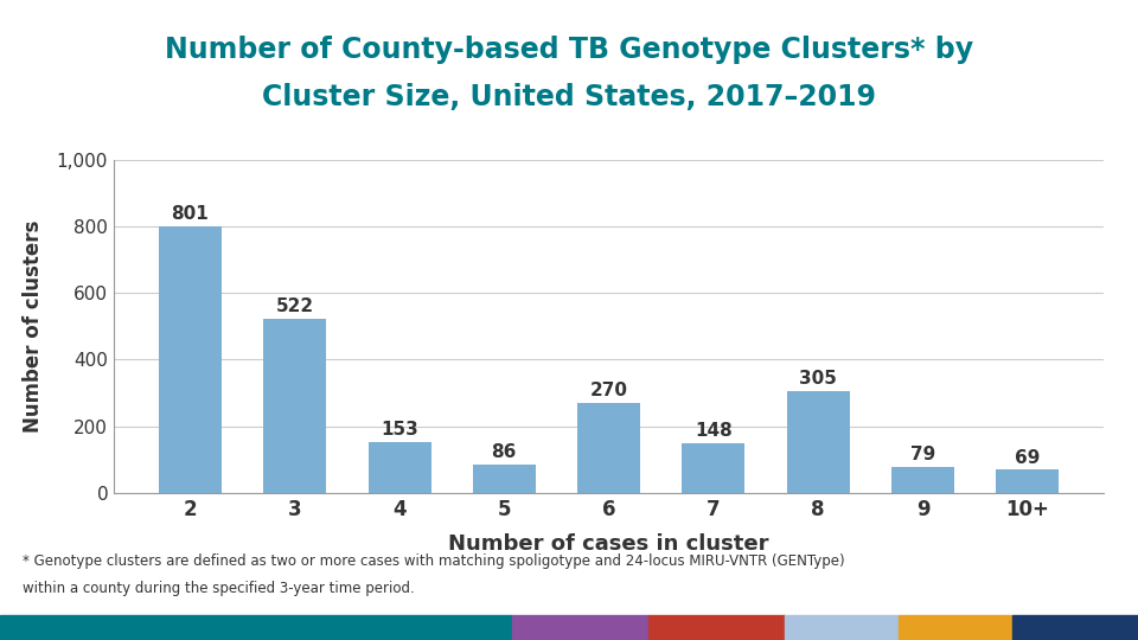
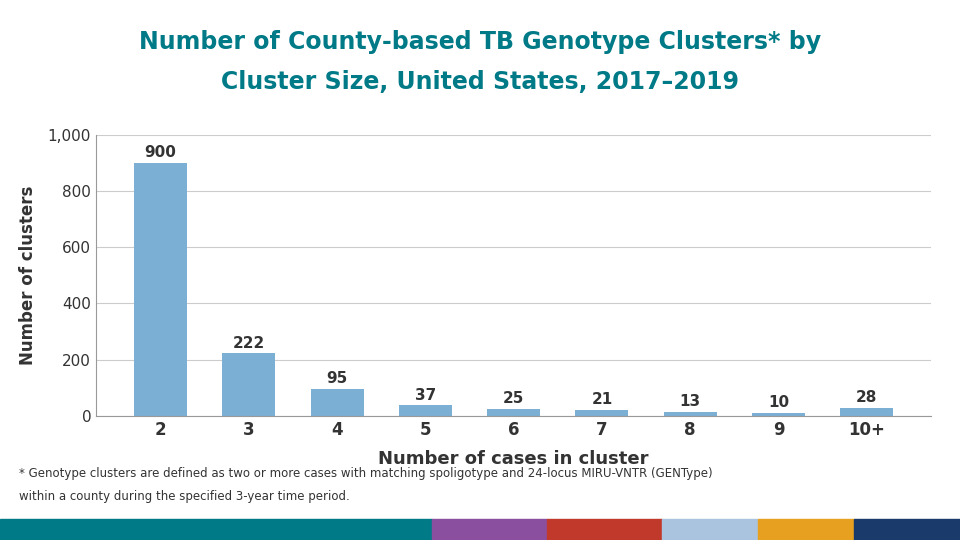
2: 801 -> 900
3: 522 -> 222
4: 153 -> 95
5: 86 -> 37
6: 270 -> 25
7: 148 -> 21
8: 305 -> 13
9: 79 -> 10
10+: 69 -> 28
